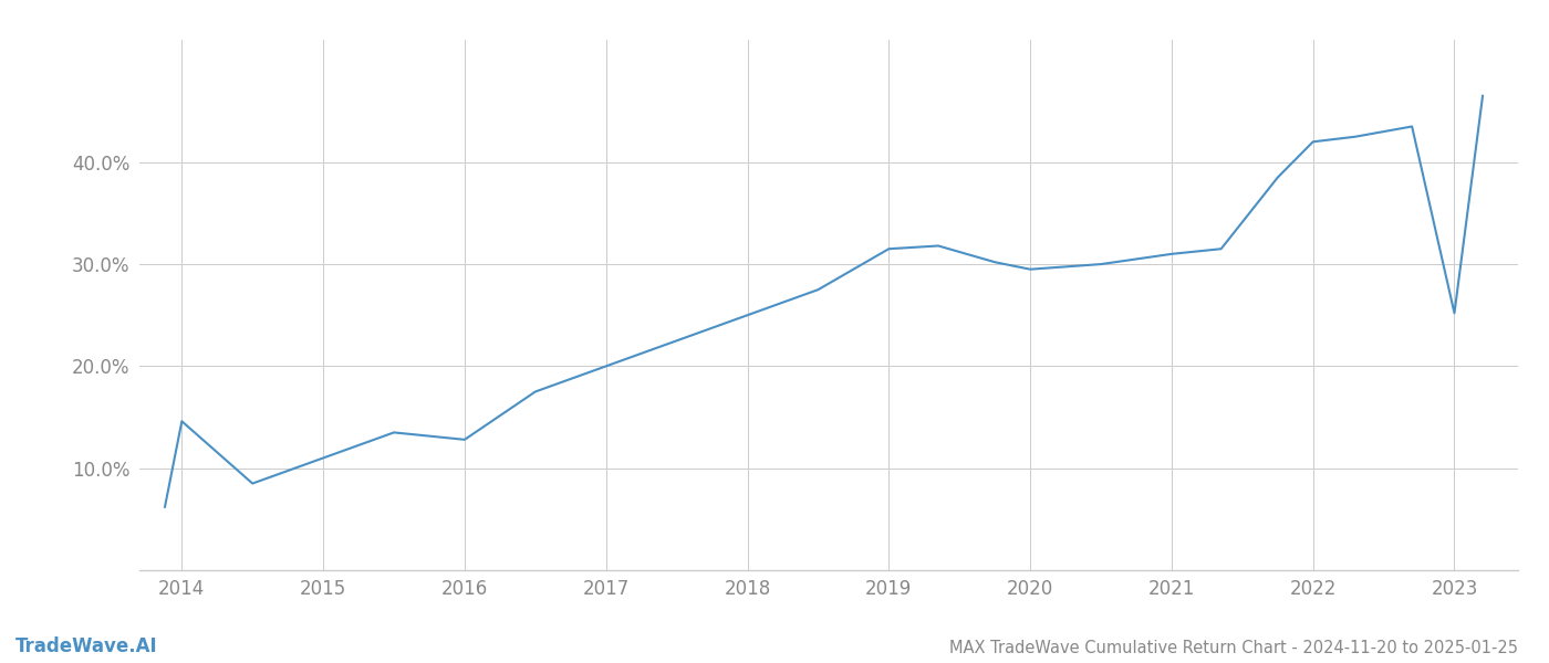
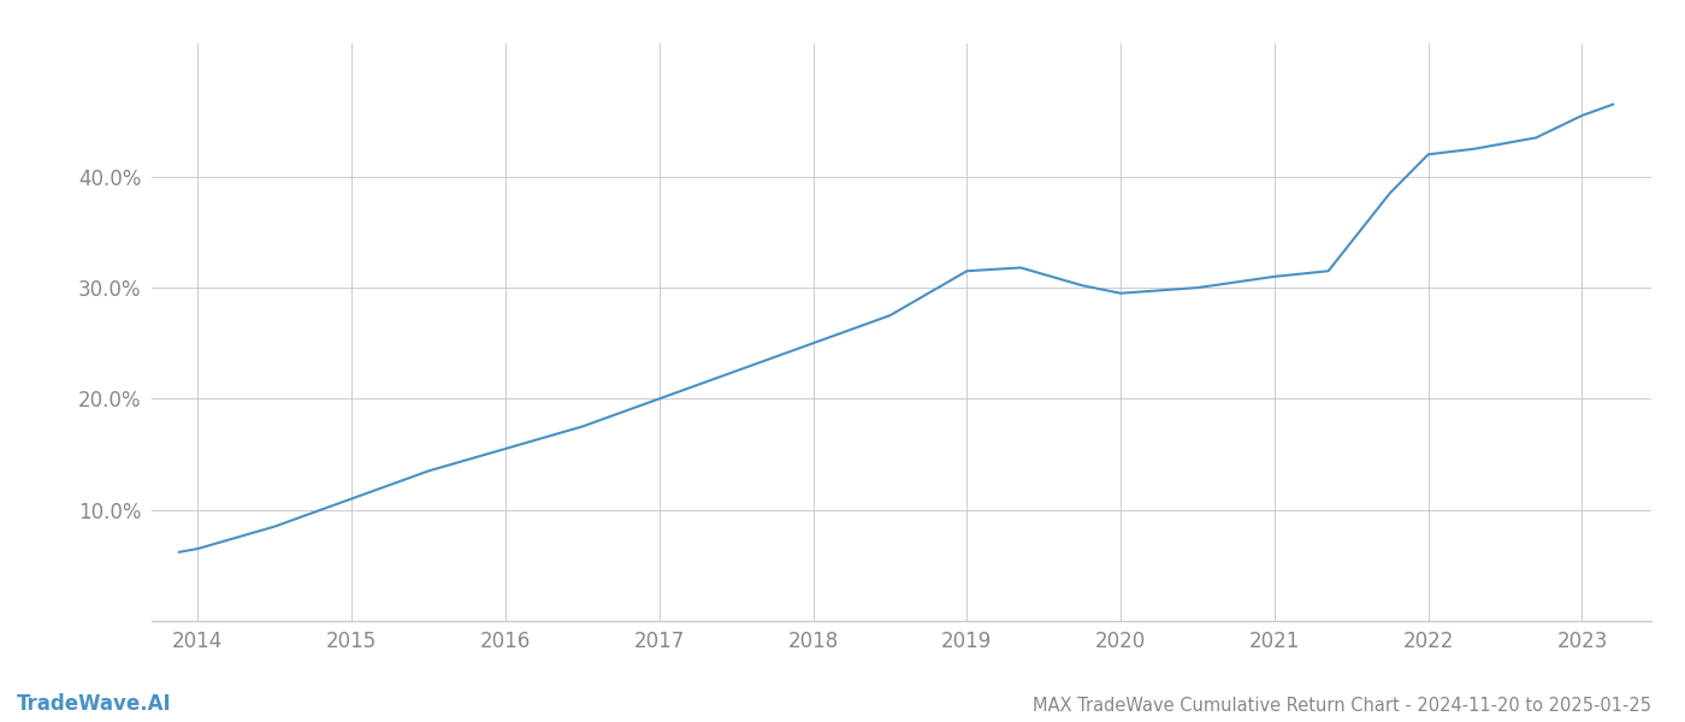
2014: 14.6% -> 6.5%
2016: 12.8% -> 15.5%
2023: 25.2% -> 45.5%
